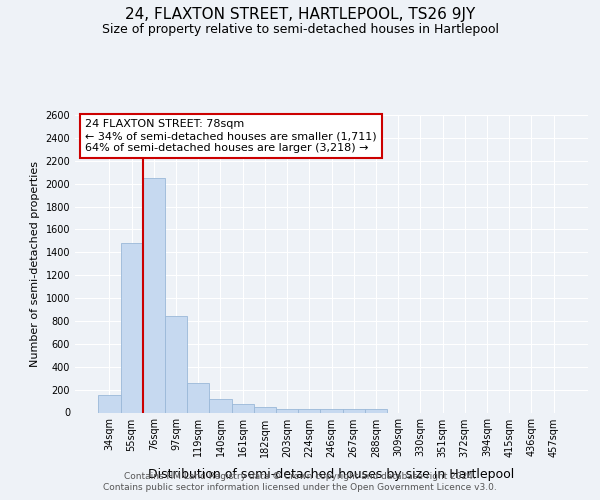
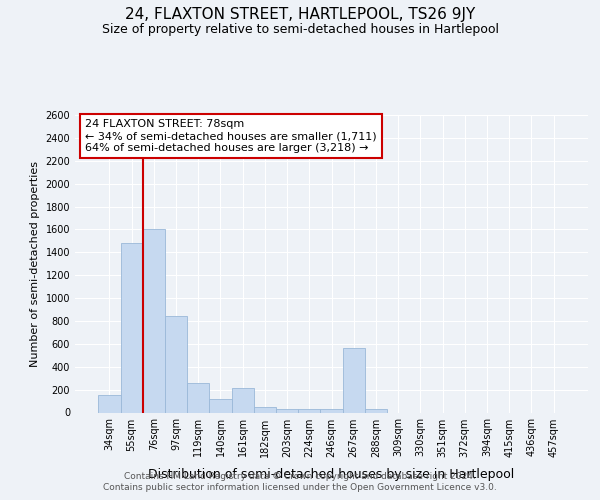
76sqm: 2050 -> 1600
161sqm: 70 -> 210
267sqm: 30 -> 560
